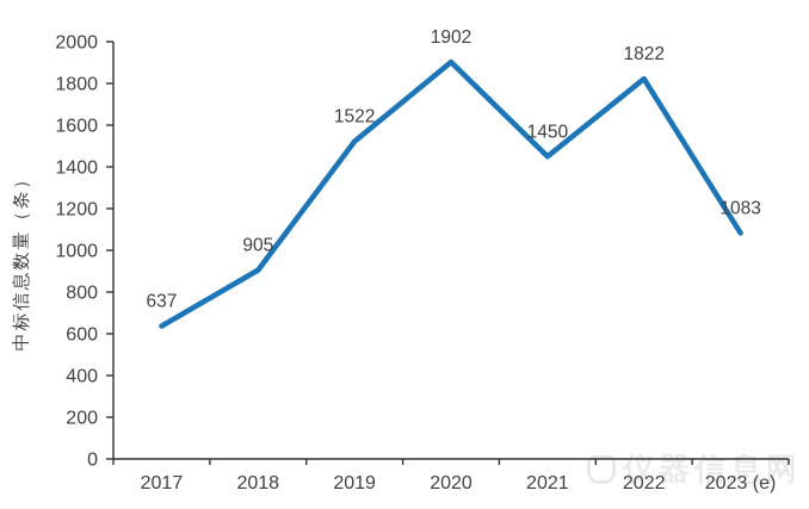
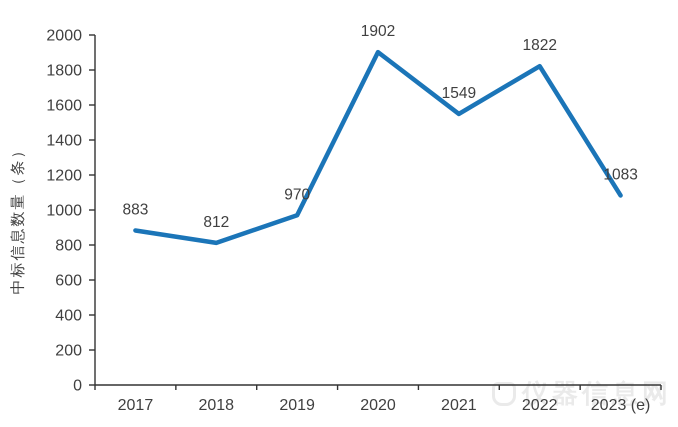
2017: 637 -> 883
2018: 905 -> 812
2019: 1522 -> 970
2021: 1450 -> 1549
